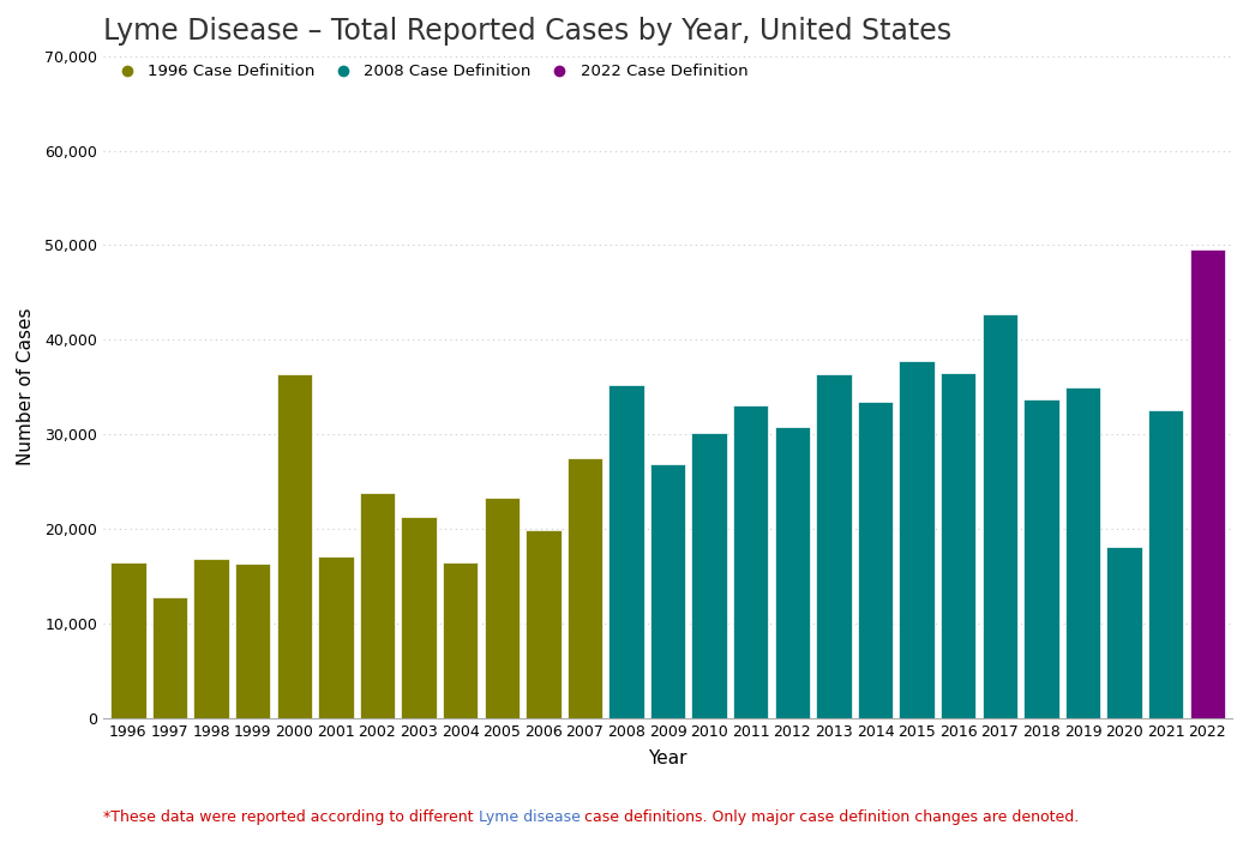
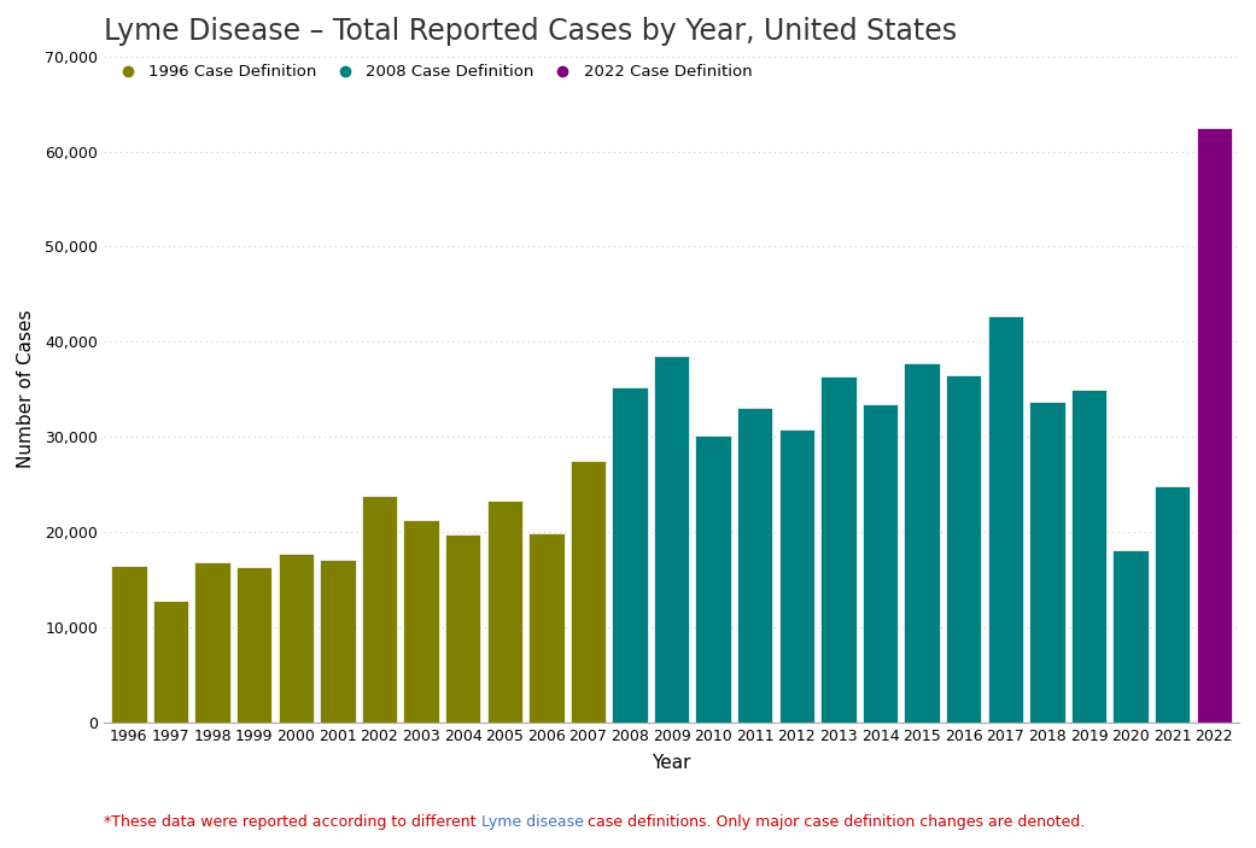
2000: 36,400 -> 17,700
2004: 16,400 -> 19,800
2009: 26,800 -> 38,500
2021: 32,600 -> 24,900
2022: 49,600 -> 62,600
